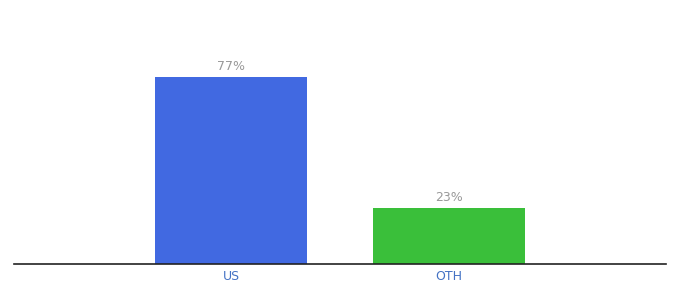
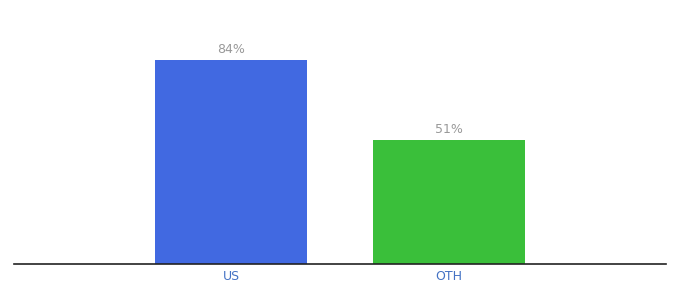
US: 77% -> 84%
OTH: 23% -> 51%
